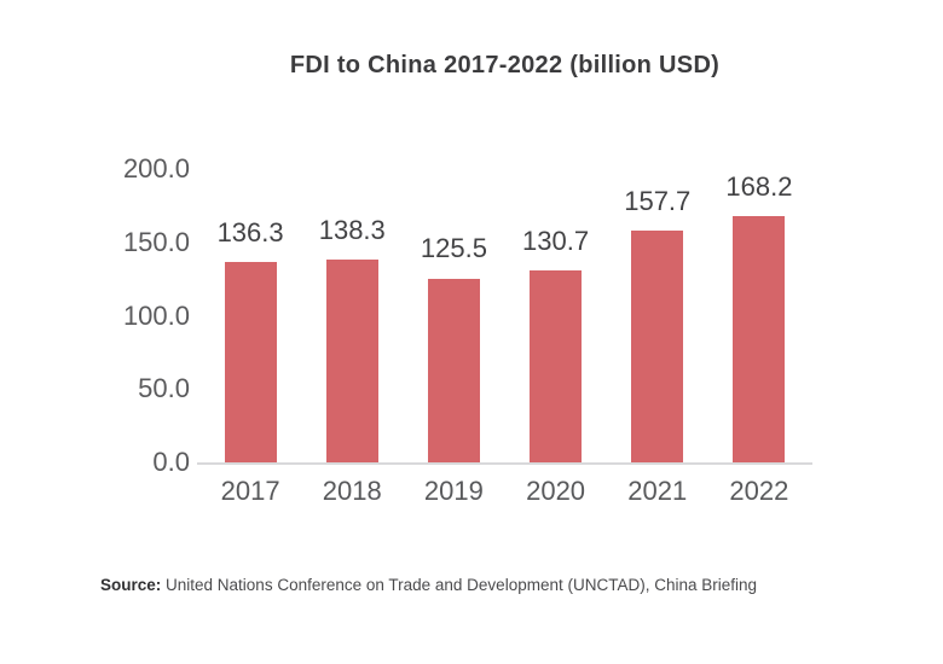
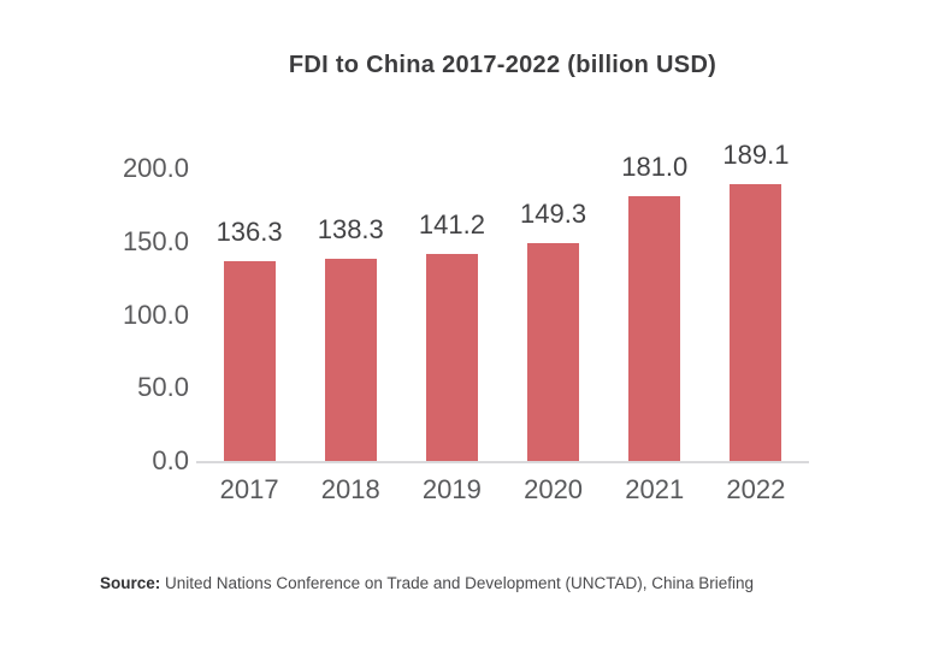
2019: 125.5 -> 141.2
2020: 130.7 -> 149.3
2021: 157.7 -> 181.0
2022: 168.2 -> 189.1
